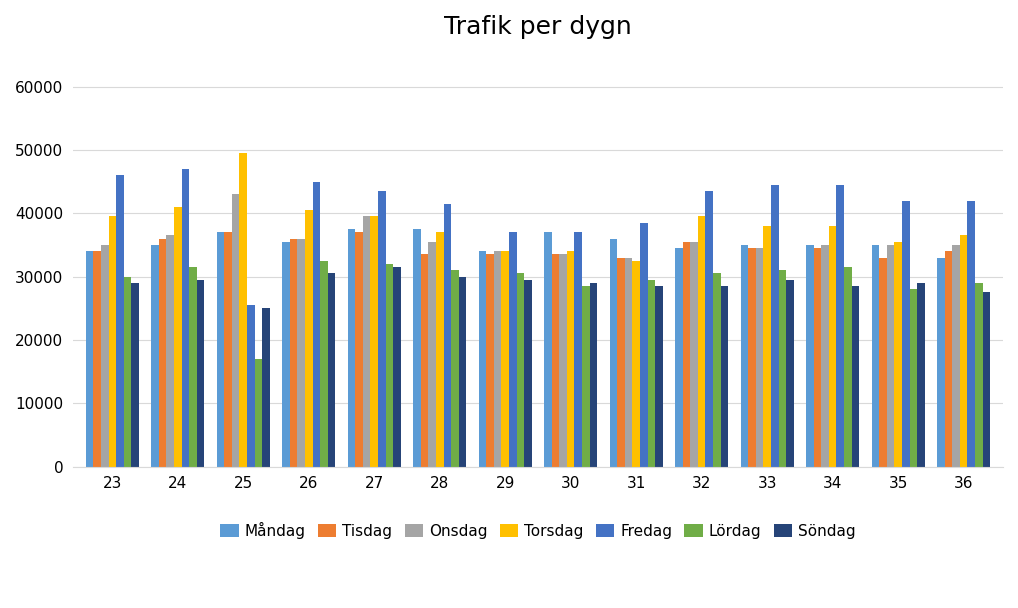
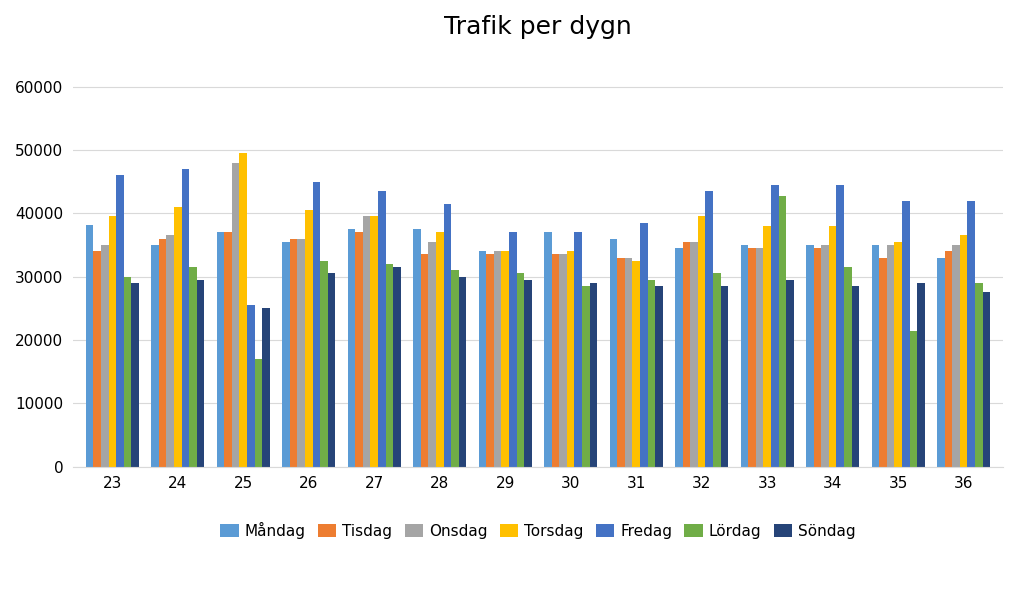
Måndag/23: 34000 -> 38200
Onsdag/25: 43000 -> 48000
Lördag/33: 31000 -> 42800
Lördag/35: 28000 -> 21400
